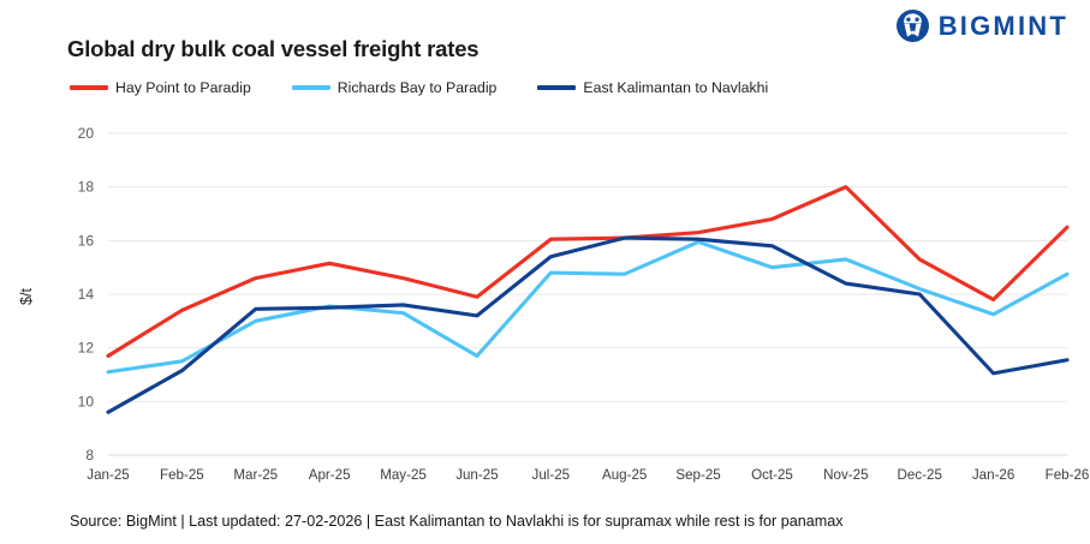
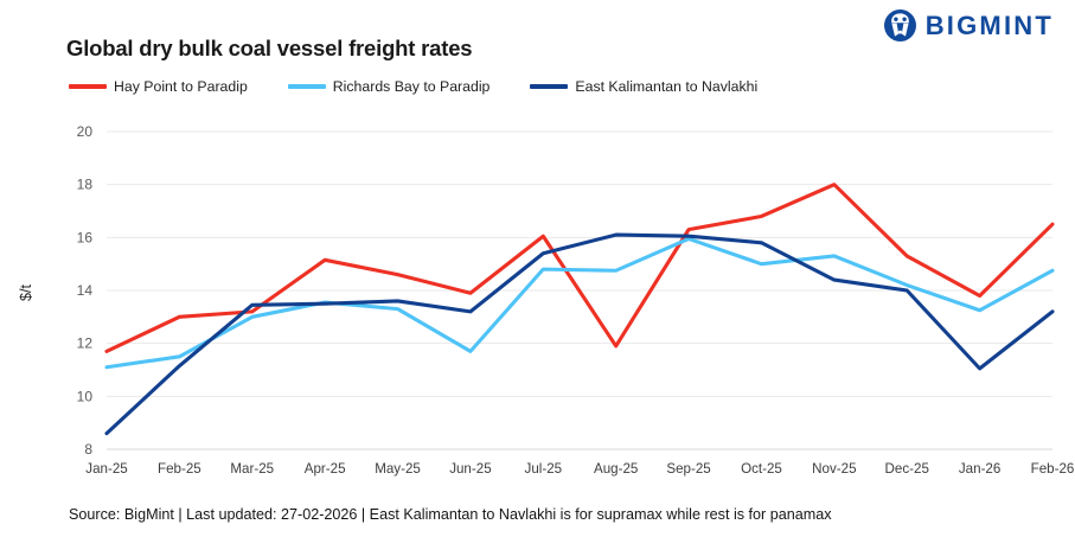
East Kalimantan to Navlakhi/Jan-25: 9.6 -> 8.6
Hay Point to Paradip/Feb-25: 13.4 -> 13.0
Hay Point to Paradip/Mar-25: 14.6 -> 13.2
Hay Point to Paradip/Aug-25: 16.1 -> 11.9
East Kalimantan to Navlakhi/Feb-26: 11.6 -> 13.2
